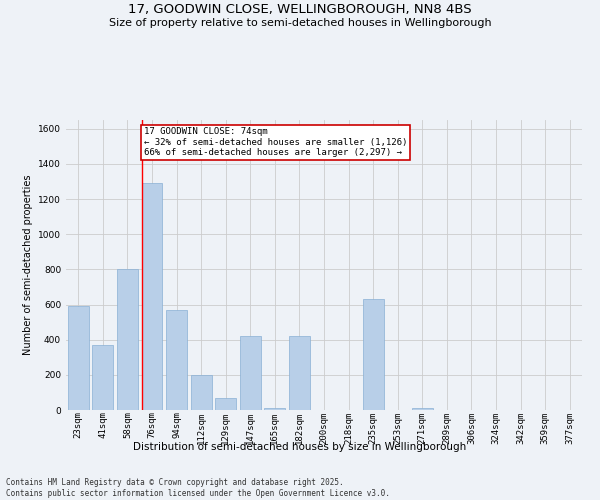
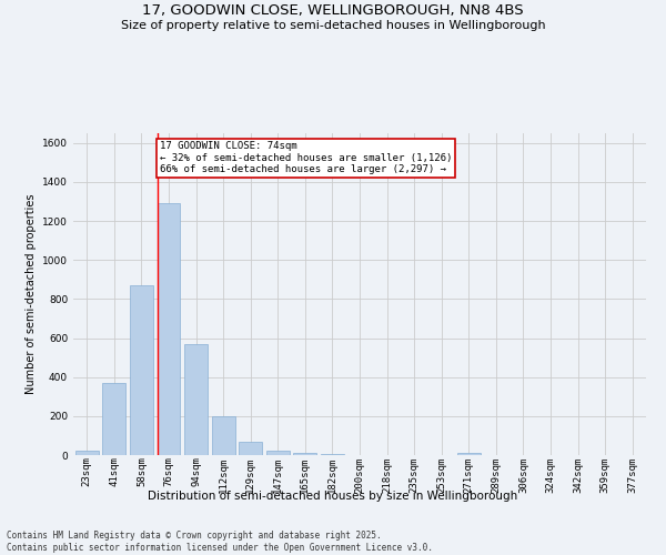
23sqm: 590 -> 20
58sqm: 800 -> 870
147sqm: 420 -> 20
182sqm: 420 -> 0
235sqm: 630 -> 0
